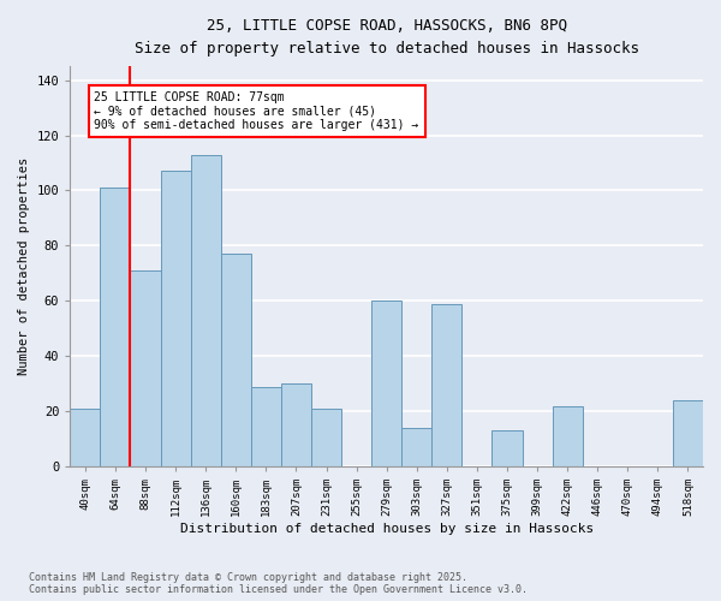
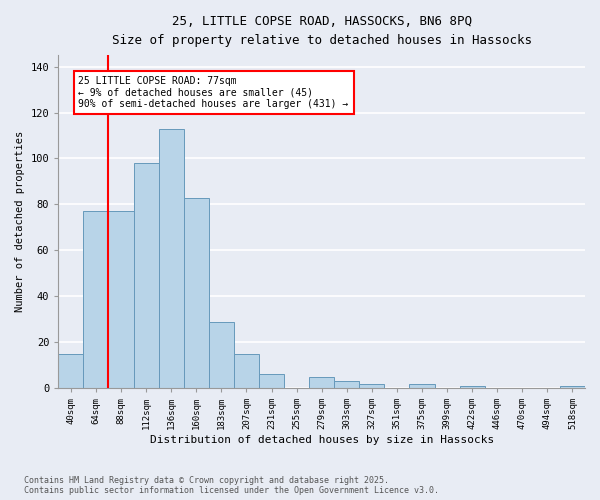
40sqm: 21 -> 15
64sqm: 101 -> 77
88sqm: 71 -> 77
112sqm: 107 -> 98
160sqm: 77 -> 83
207sqm: 30 -> 15
231sqm: 21 -> 6
279sqm: 60 -> 5
303sqm: 14 -> 3
327sqm: 59 -> 2
375sqm: 13 -> 2
422sqm: 22 -> 1
518sqm: 24 -> 1
